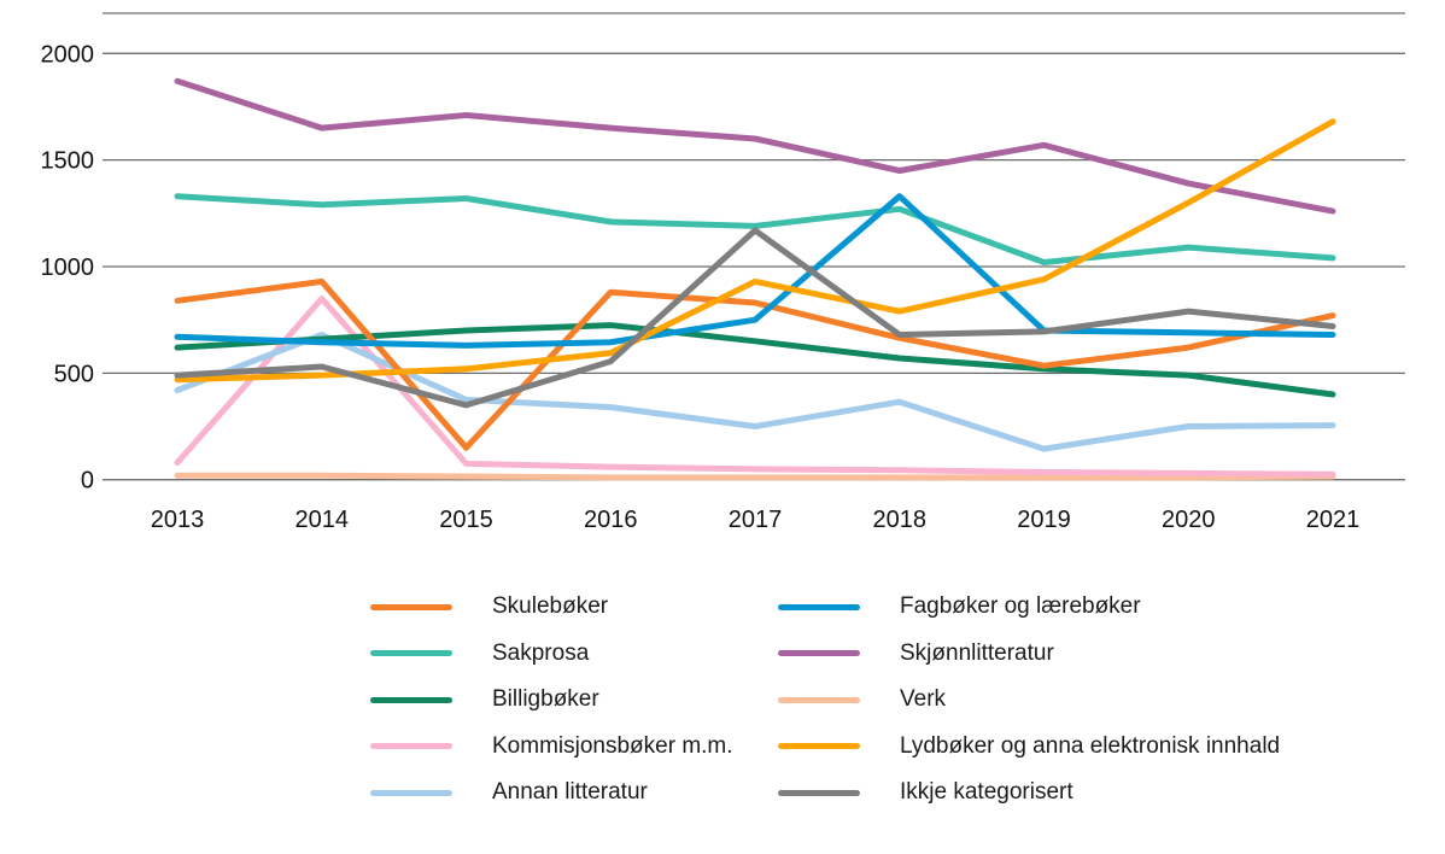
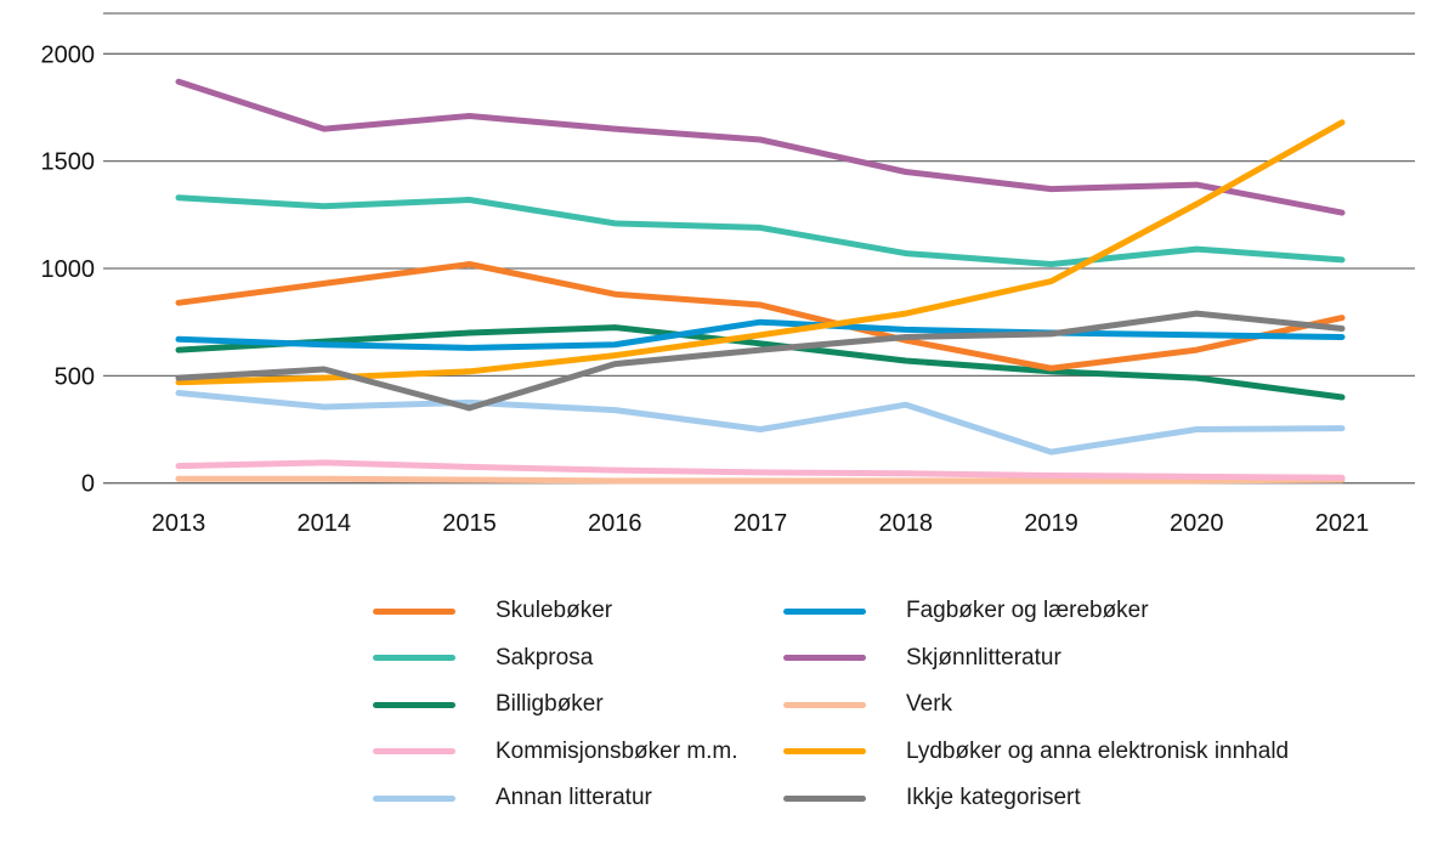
Kommisjonsbøker m.m./2014: 850 -> 100
Annan litteratur/2014: 680 -> 360
Skulebøker/2015: 150 -> 1020
Lydbøker og anna elektronisk innhald/2017: 930 -> 690
Ikkje kategorisert/2017: 1170 -> 620
Fagbøker og lærebøker/2018: 1330 -> 720
Sakprosa/2018: 1270 -> 1070
Skjønnlitteratur/2019: 1570 -> 1370
